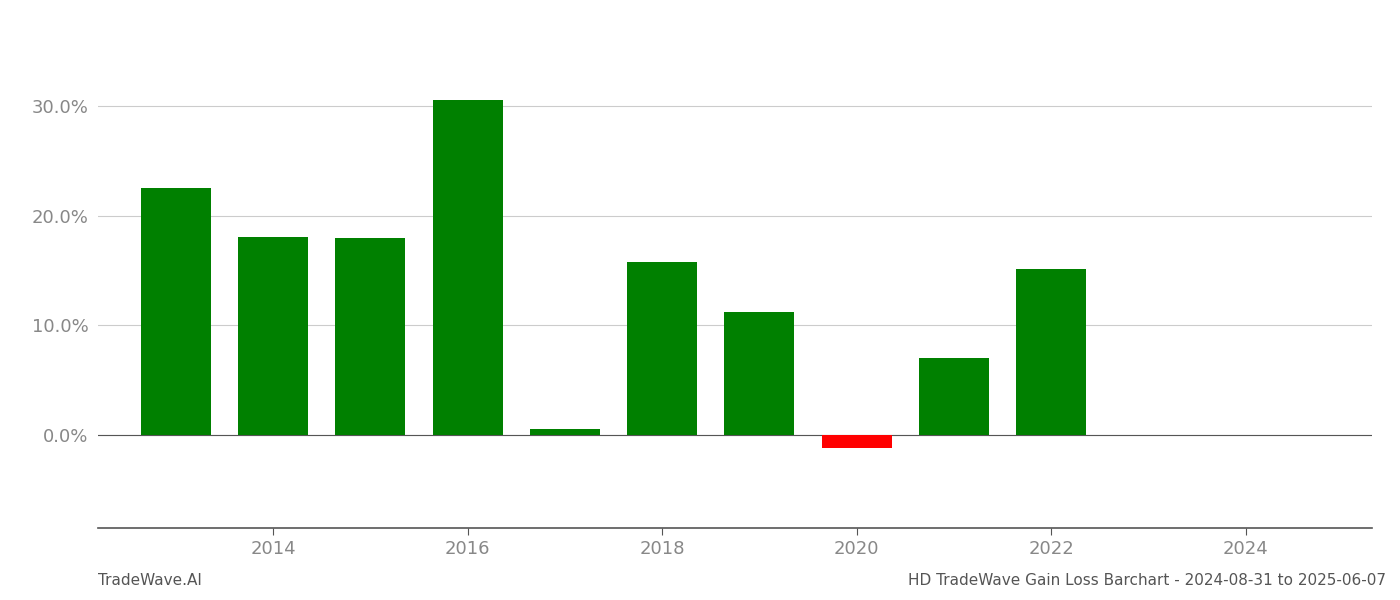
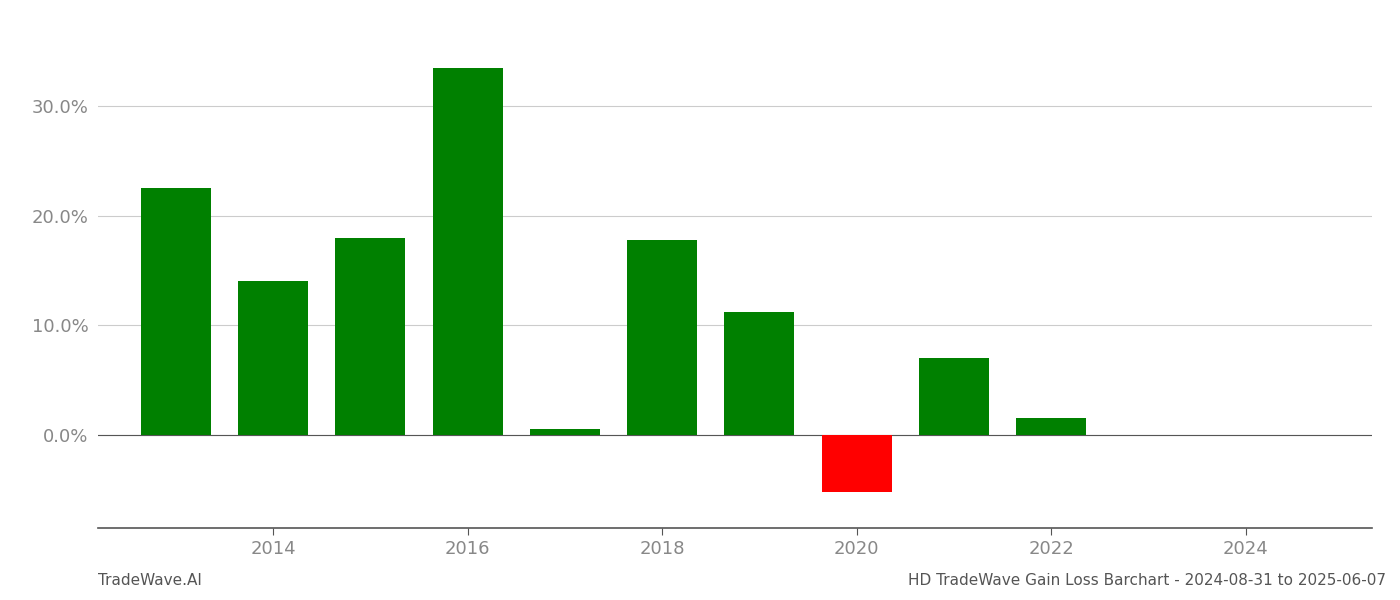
2014: 18.1% -> 14.0%
2016: 30.6% -> 33.5%
2018: 15.8% -> 17.8%
2020: -1.2% -> -5.2%
2022: 15.1% -> 1.5%
